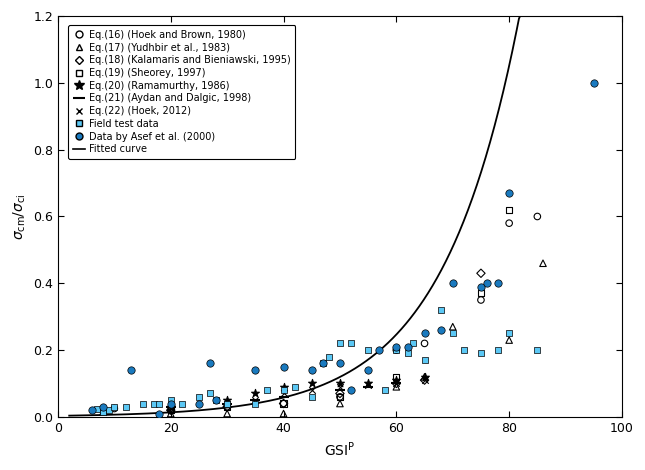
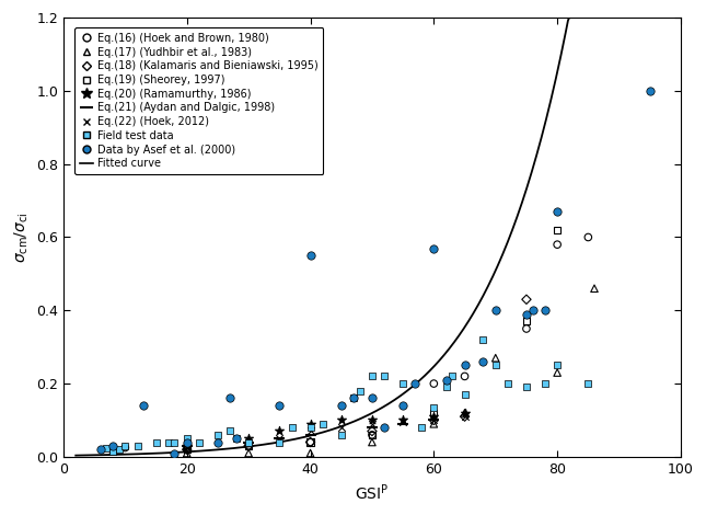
Data by Asef et al. (2000)/40: 0.15 -> 0.55
Field test data/60: 0.200 -> 0.135
Data by Asef et al. (2000)/60: 0.21 -> 0.57
